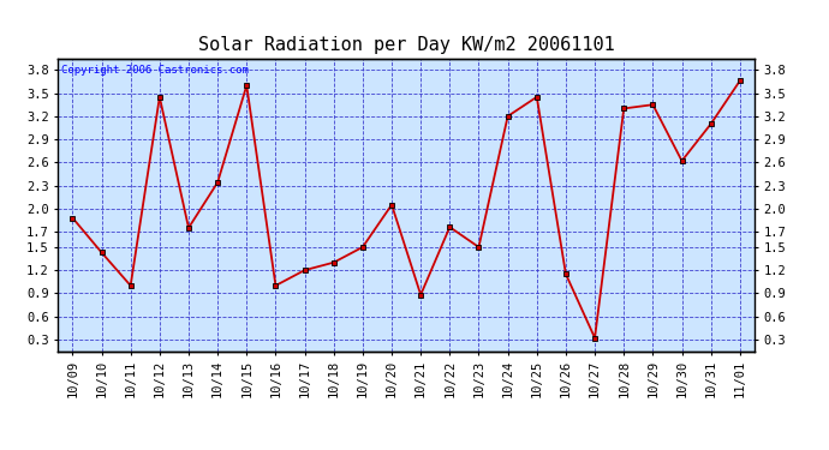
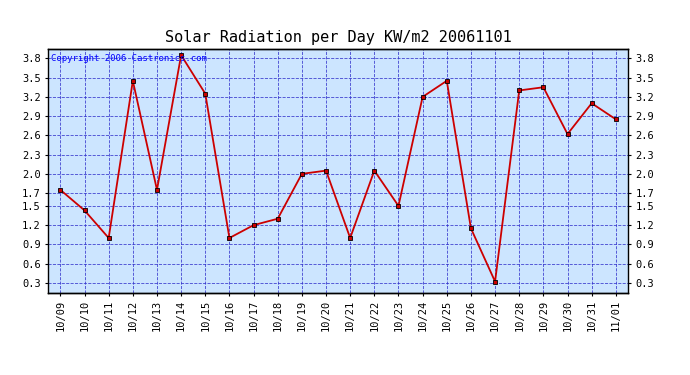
10/09: 1.88 -> 1.75
10/14: 2.34 -> 3.85
10/15: 3.60 -> 3.25
10/19: 1.50 -> 2.00
10/21: 0.88 -> 1.00
10/22: 1.76 -> 2.05
11/01: 3.66 -> 2.85
